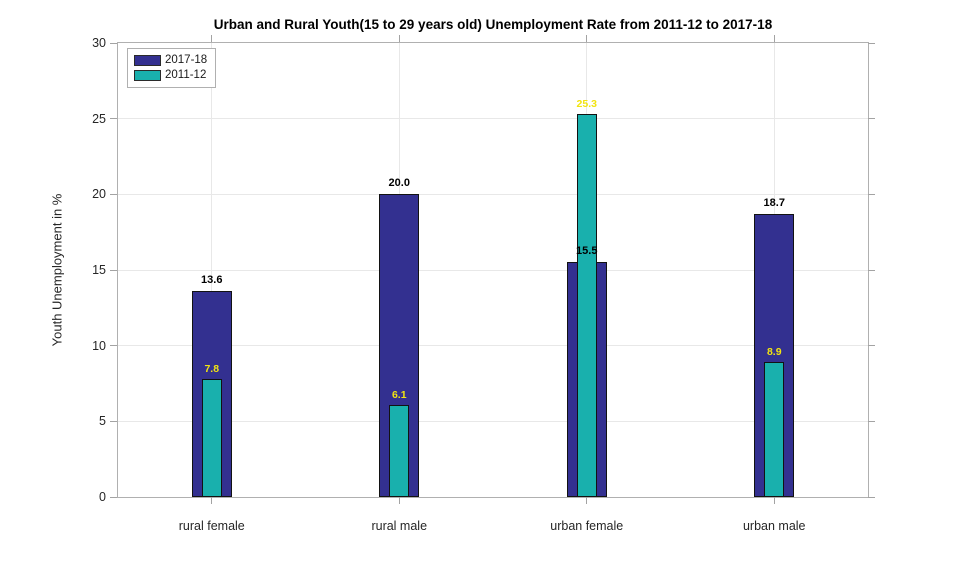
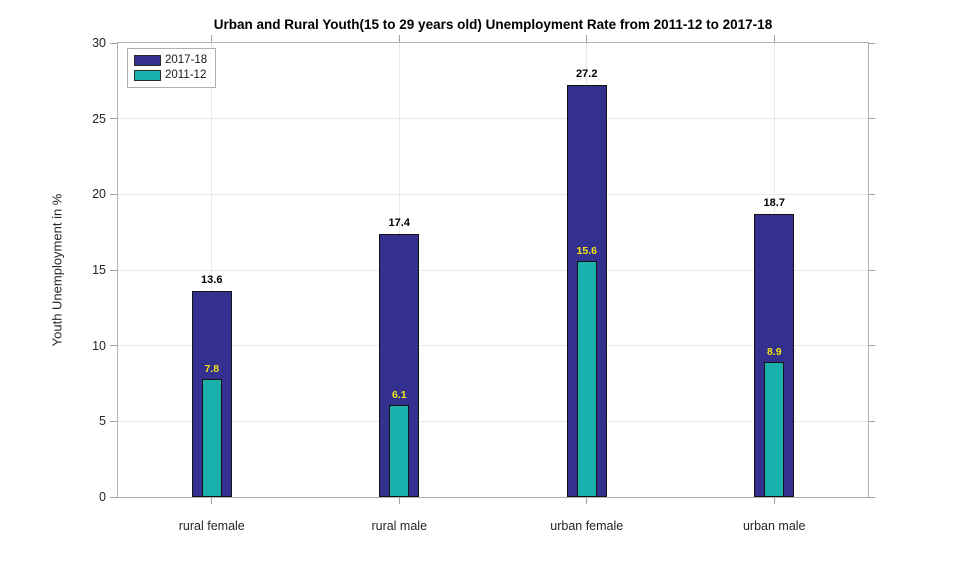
2017-18/rural male: 20.0 -> 17.4
2017-18/urban female: 15.5 -> 27.2
2011-12/urban female: 25.3 -> 15.6
